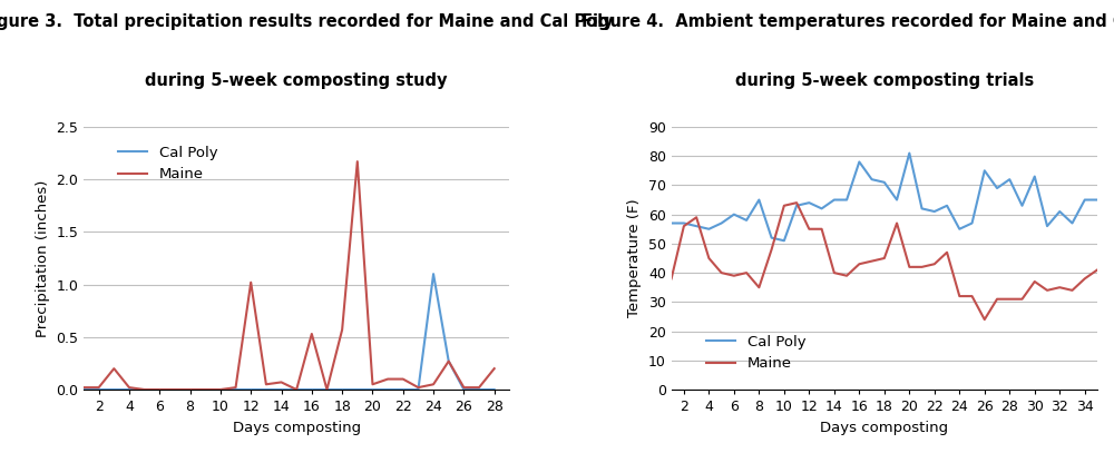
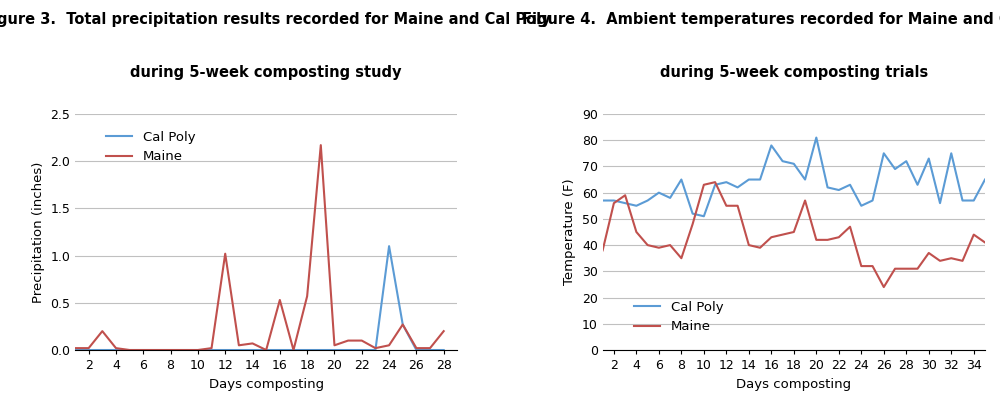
Cal Poly/32: 61 -> 75
Cal Poly/34: 65 -> 57
Maine/34: 38 -> 44
